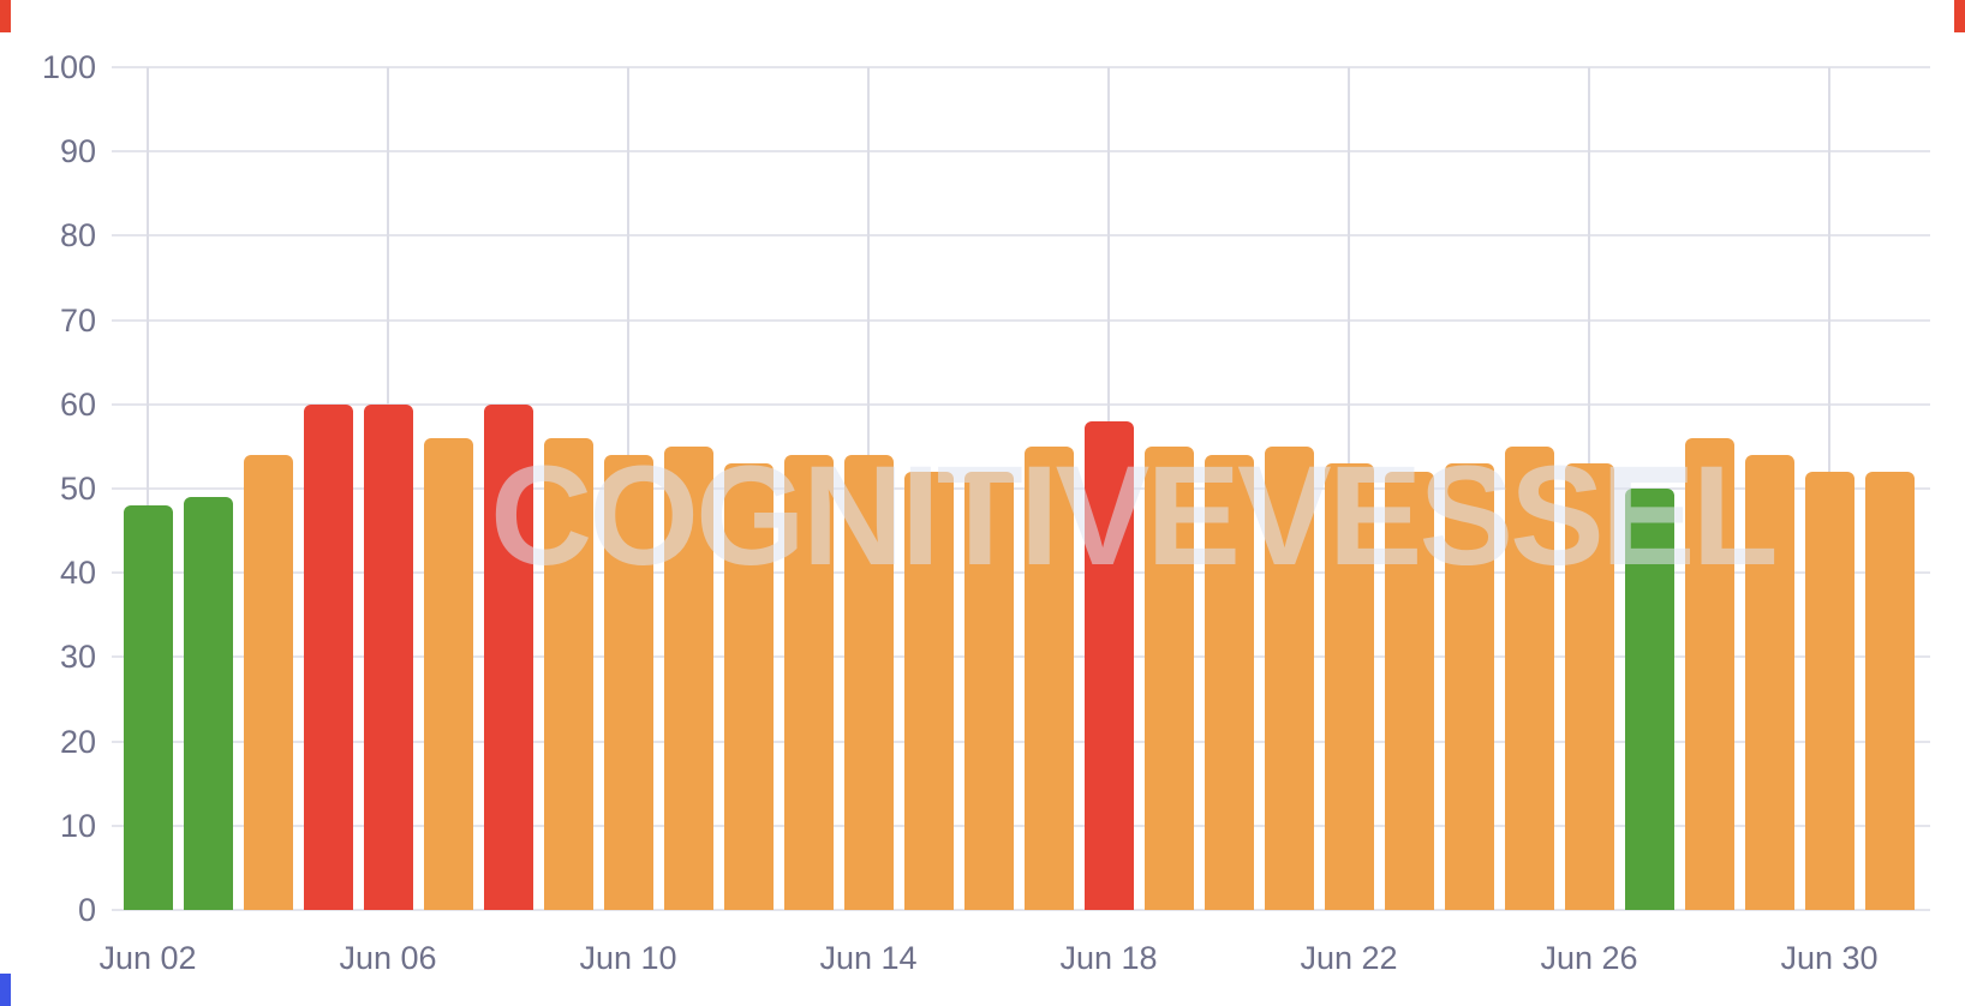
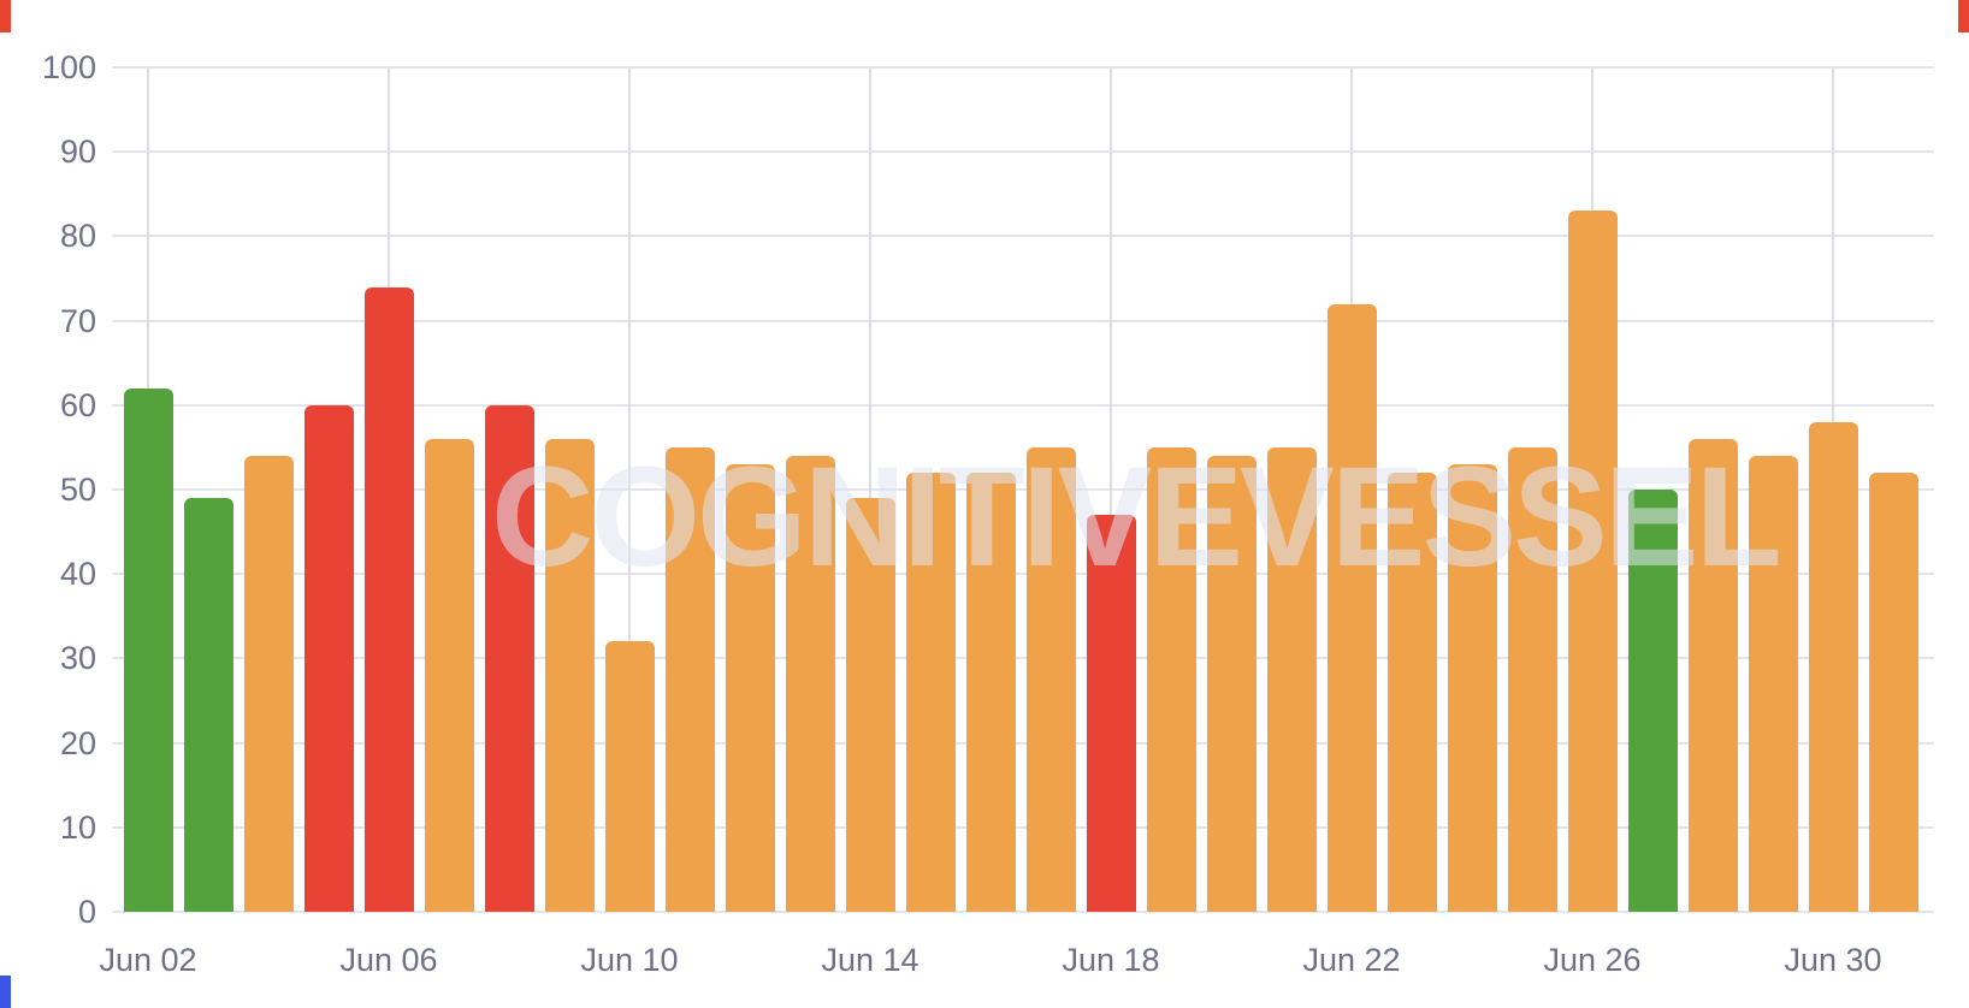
Jun 02: 48 -> 62
Jun 06: 60 -> 74
Jun 10: 54 -> 32
Jun 14: 54 -> 49
Jun 18: 58 -> 47
Jun 22: 53 -> 72
Jun 26: 53 -> 83
Jun 30: 52 -> 58
